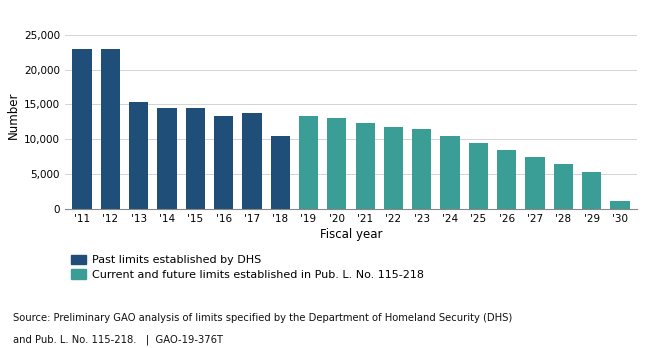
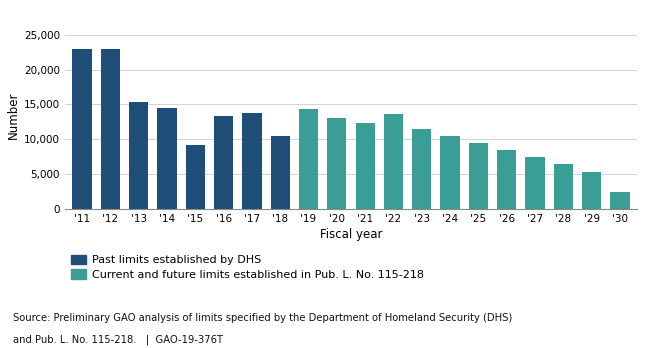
'15: 14,500 -> 9,200
'19: 13,400 -> 14,400
'22: 11,800 -> 13,600
'30: 1,100 -> 2,400
